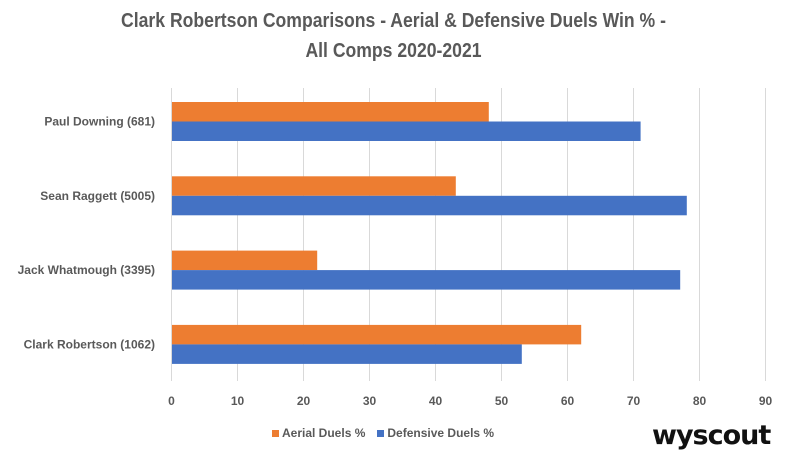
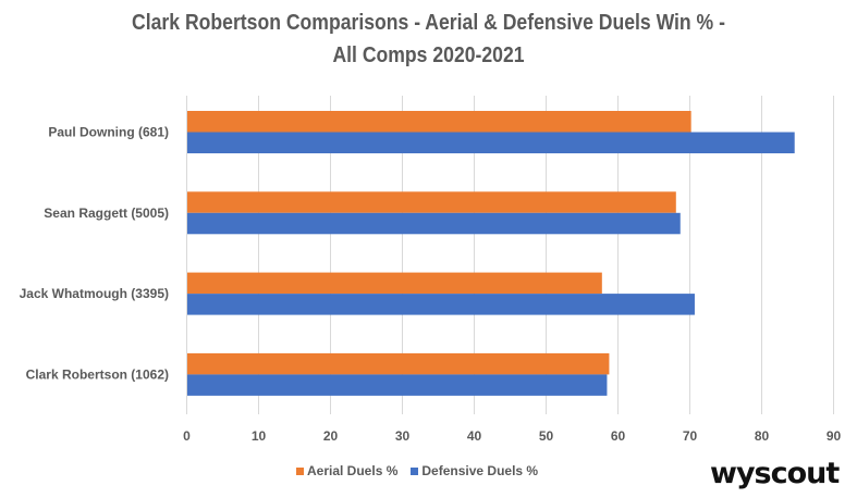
Aerial Duels %/Paul Downing (681): 48 -> 70
Defensive Duels %/Paul Downing (681): 71 -> 84
Aerial Duels %/Sean Raggett (5005): 43 -> 68
Defensive Duels %/Sean Raggett (5005): 78 -> 69
Aerial Duels %/Jack Whatmough (3395): 22 -> 58
Defensive Duels %/Jack Whatmough (3395): 77 -> 71
Aerial Duels %/Clark Robertson (1062): 62 -> 59
Defensive Duels %/Clark Robertson (1062): 53 -> 58
